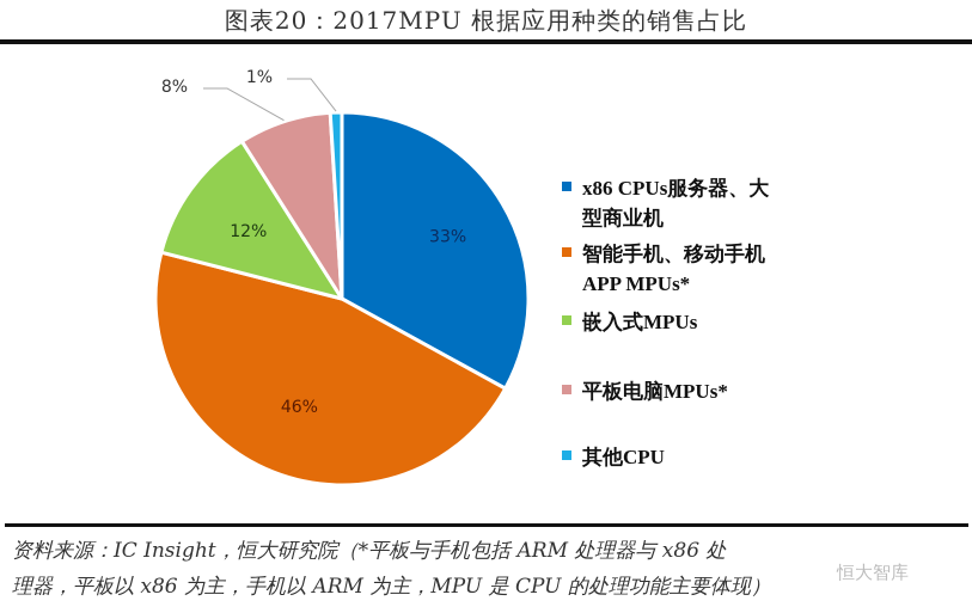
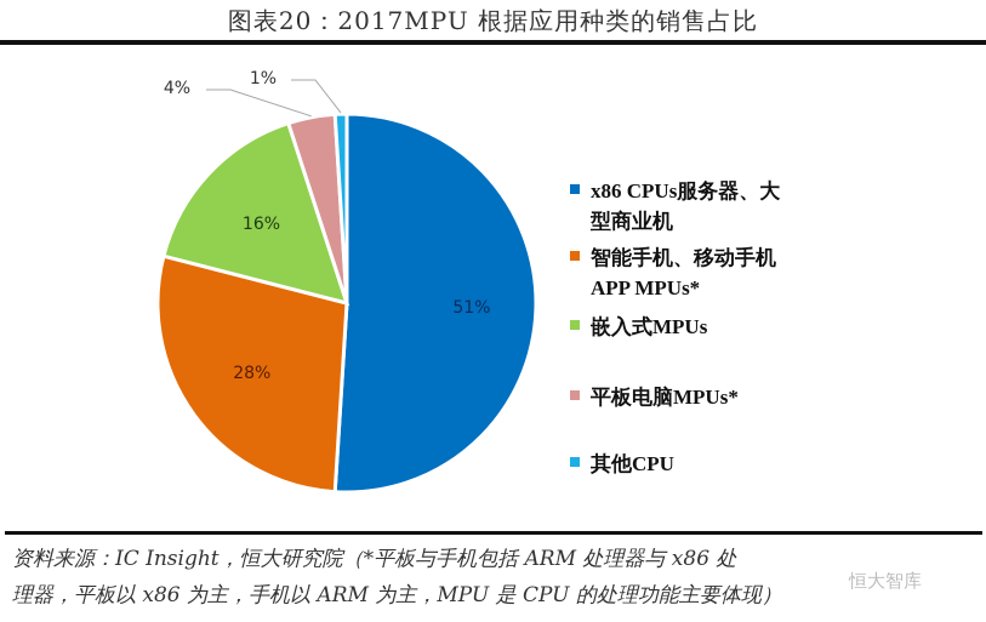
x86 CPUs服务器、大型商业机: 33% -> 51%
智能手机、移动手机APP MPUs*: 46% -> 28%
嵌入式MPUs: 12% -> 16%
平板电脑MPUs*: 8% -> 4%
